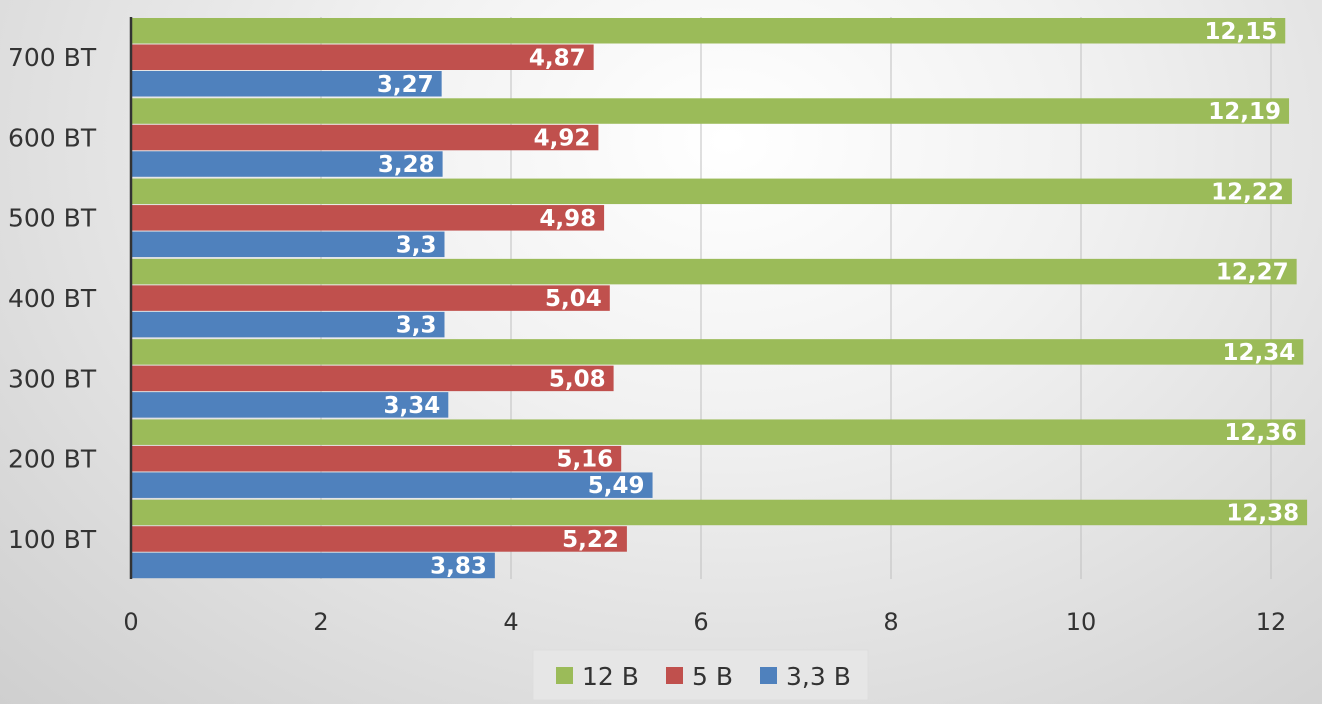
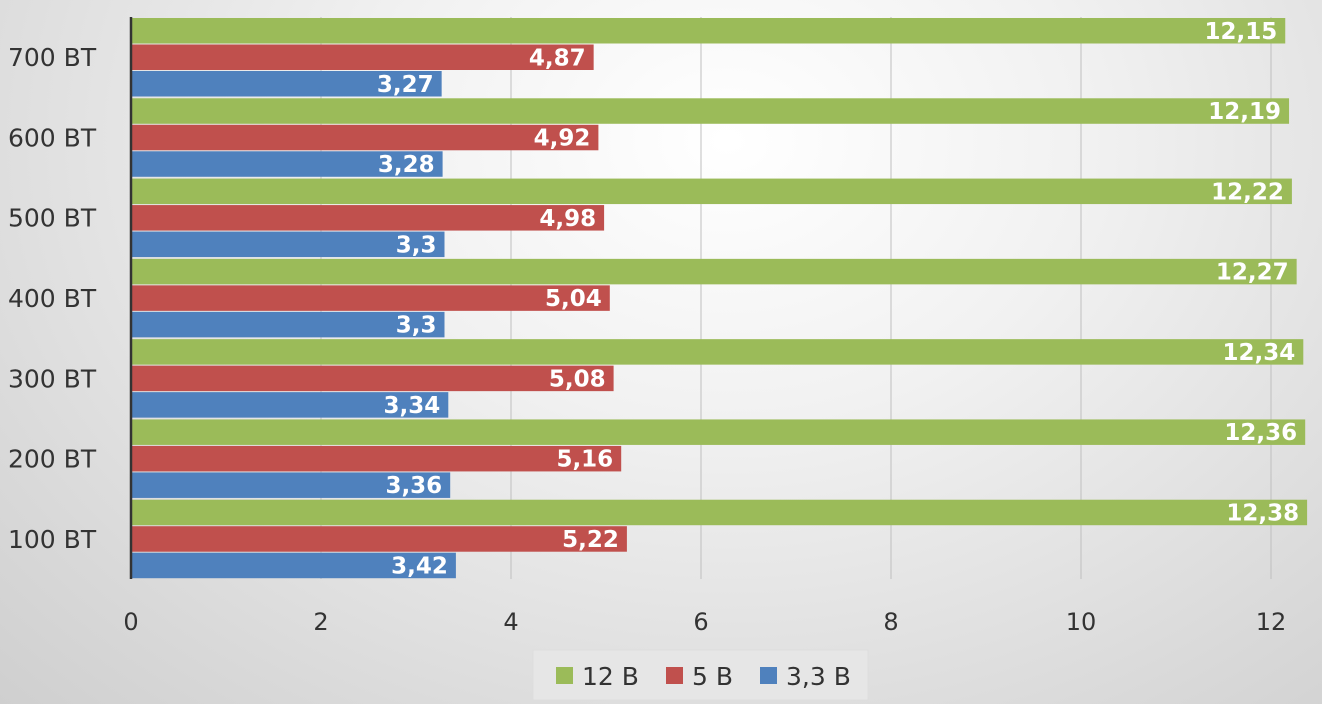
3,3 В/200 ВТ: 5,49 -> 3,36
3,3 В/100 ВТ: 3,83 -> 3,42
